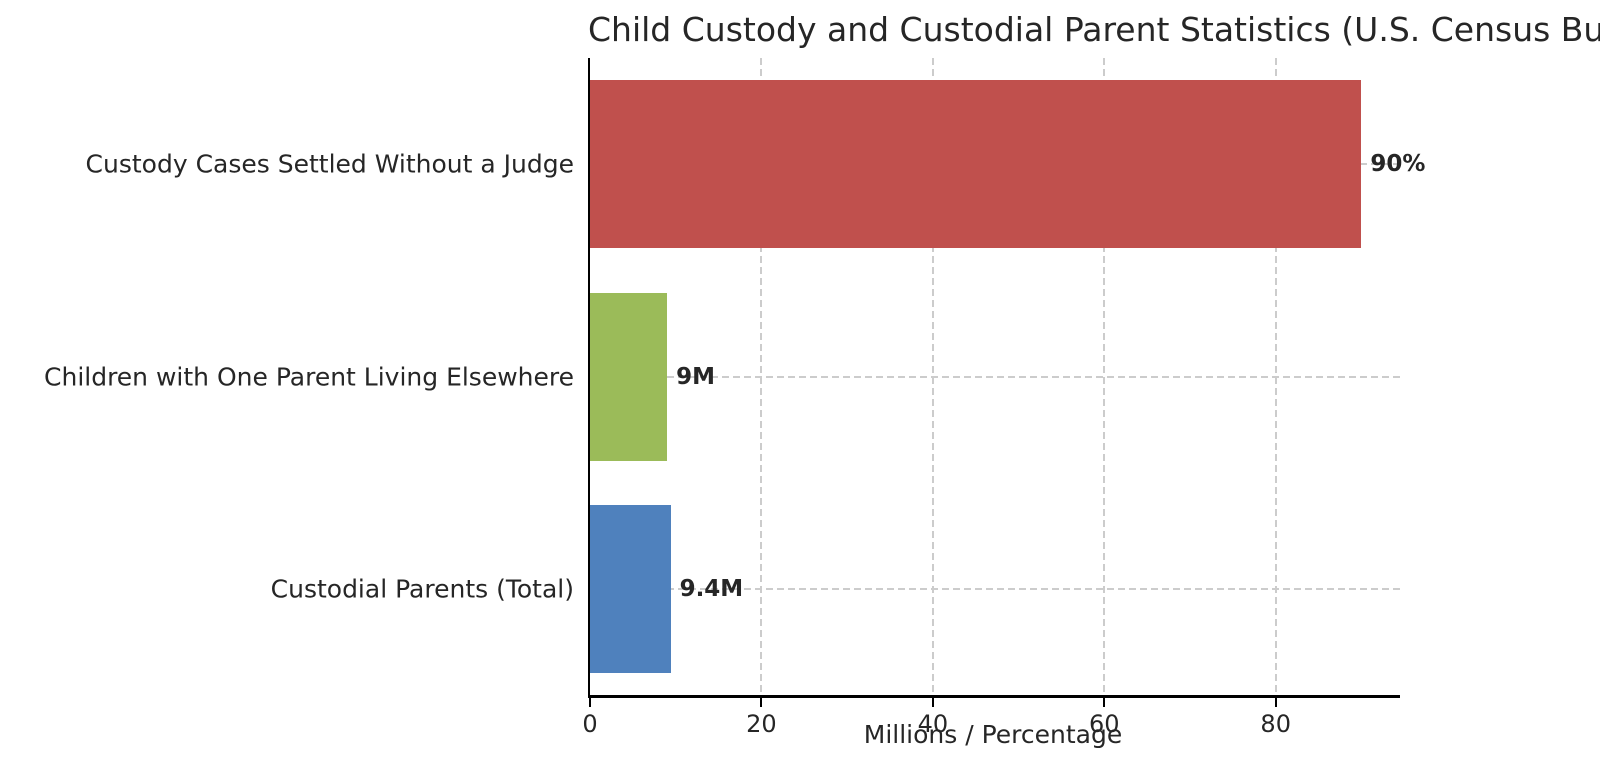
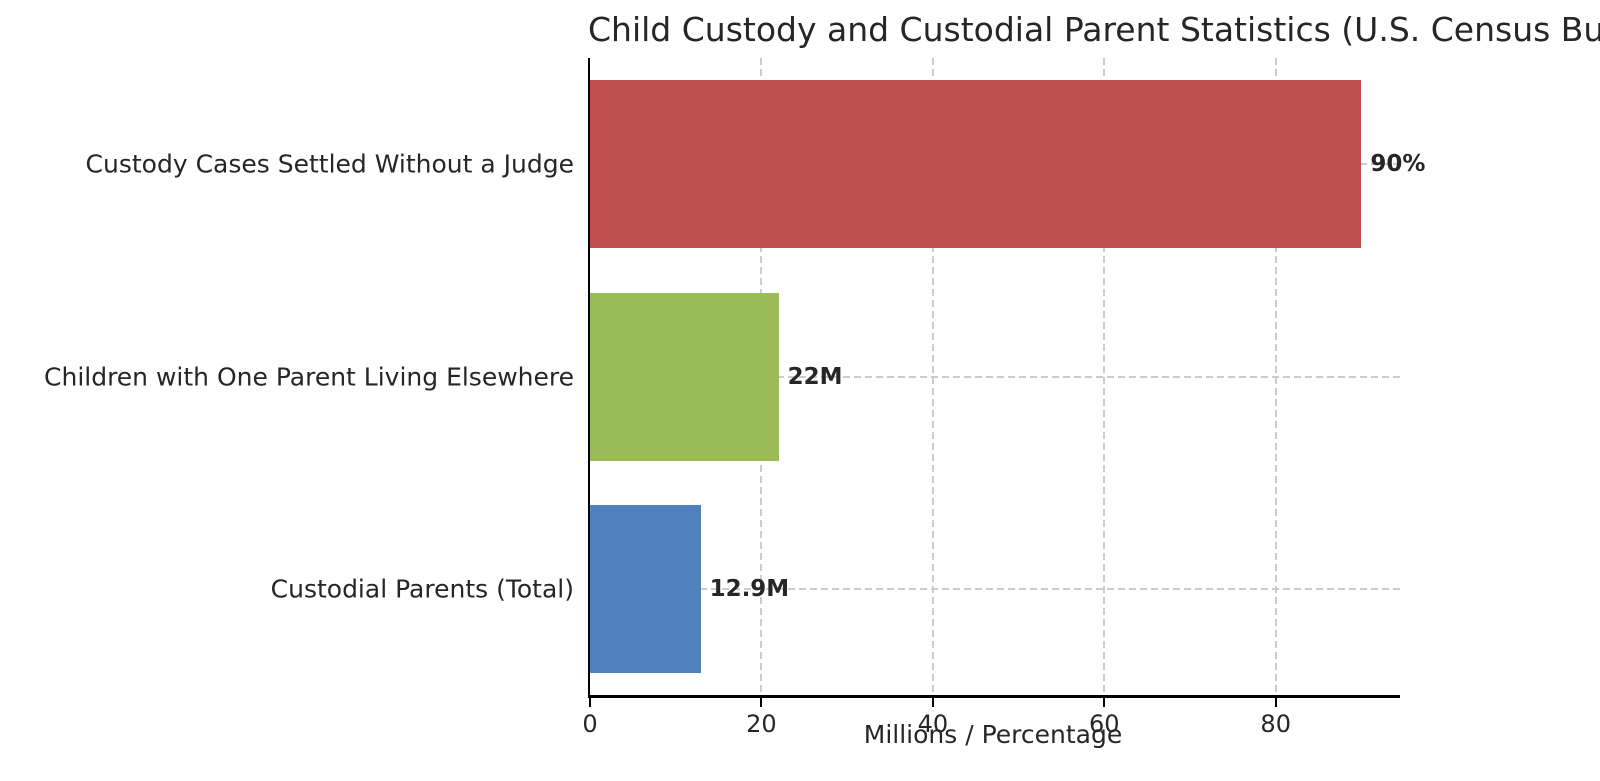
Children with One Parent Living Elsewhere: 9M -> 22M
Custodial Parents (Total): 9.4M -> 12.9M
